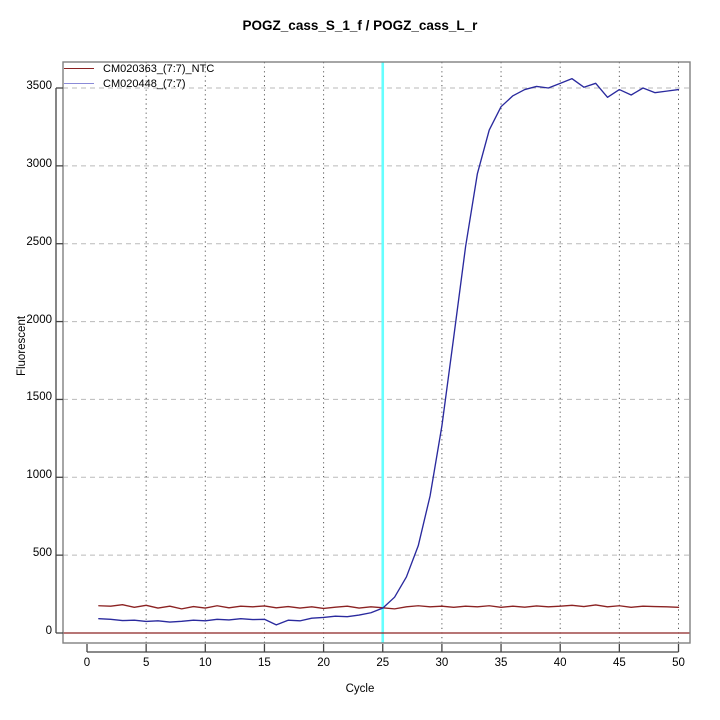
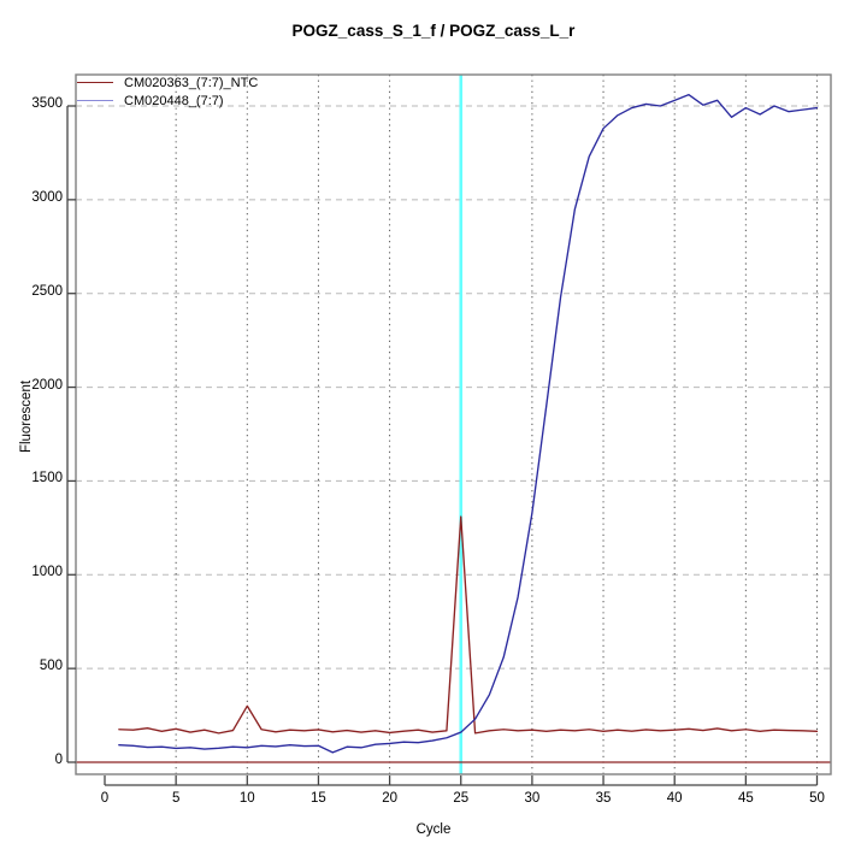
CM020363_(7:7)_NTC/10: 160 -> 300
CM020363_(7:7)_NTC/25: 160 -> 1310
